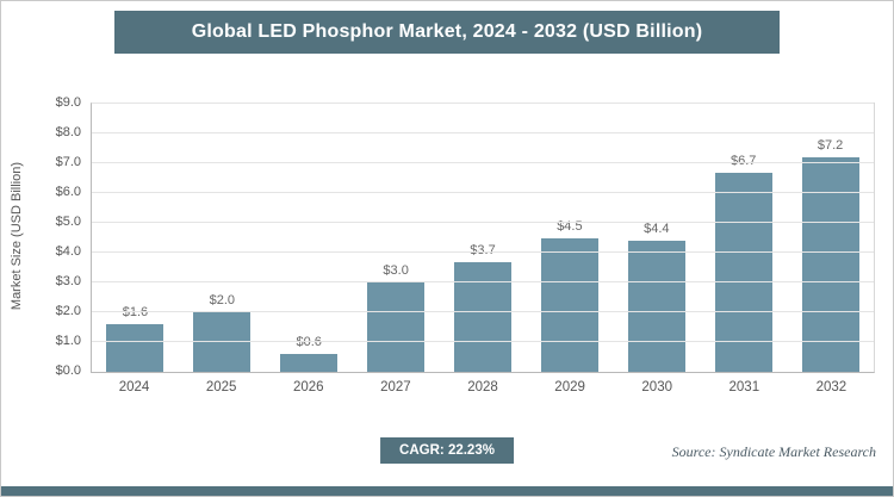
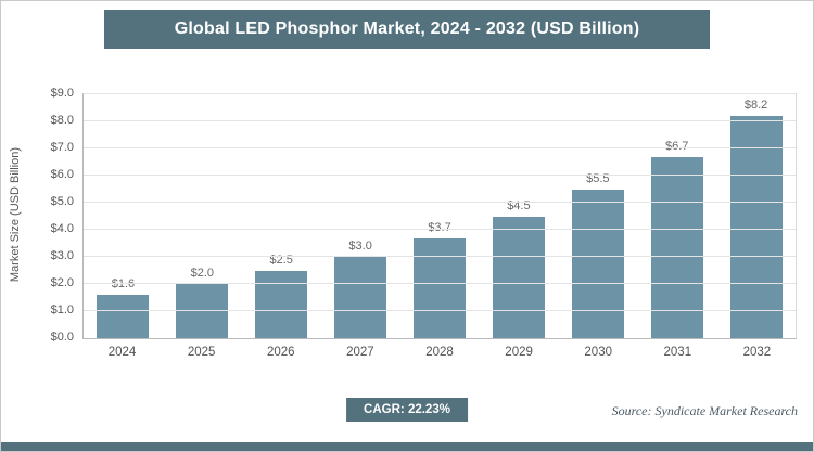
2026: $0.6 -> $2.5
2030: $4.4 -> $5.5
2032: $7.2 -> $8.2
